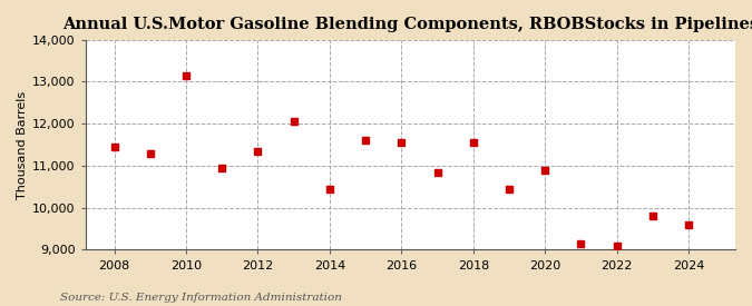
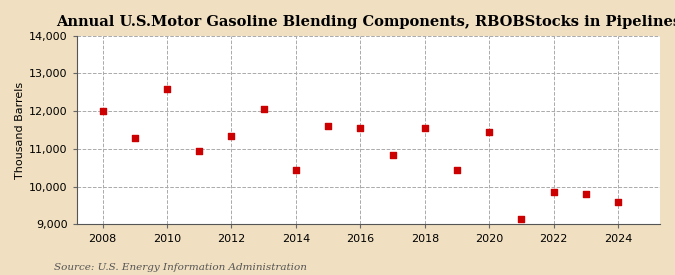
2008: 11,450 -> 12,000
2010: 13,150 -> 12,600
2020: 10,900 -> 11,450
2022: 9,100 -> 9,850
